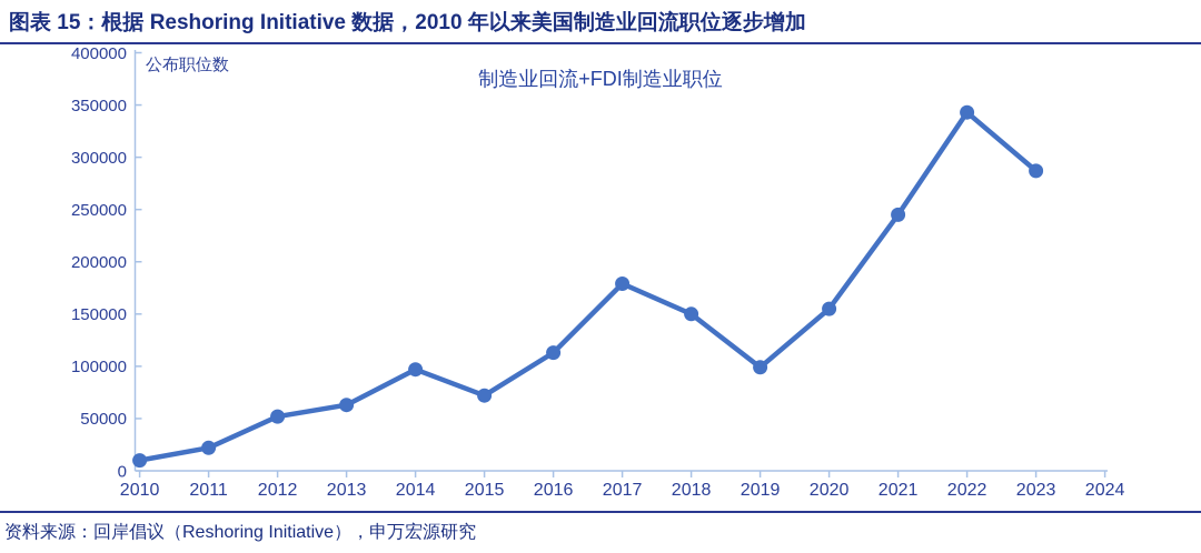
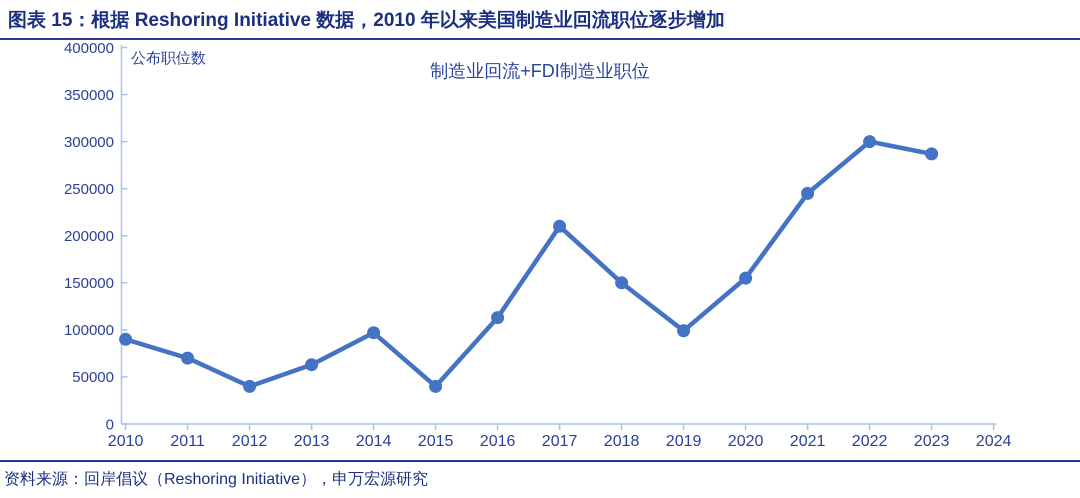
2010: 10000 -> 90000
2011: 20000 -> 70000
2012: 50000 -> 40000
2015: 70000 -> 40000
2017: 180000 -> 210000
2022: 340000 -> 300000
